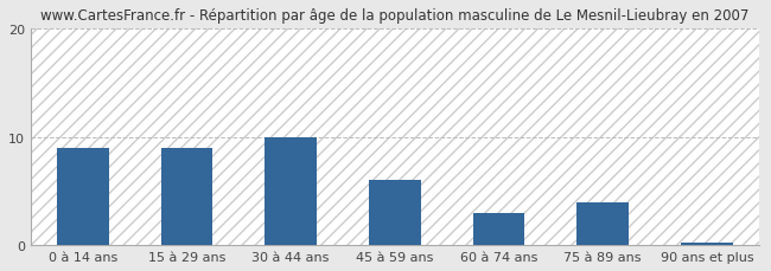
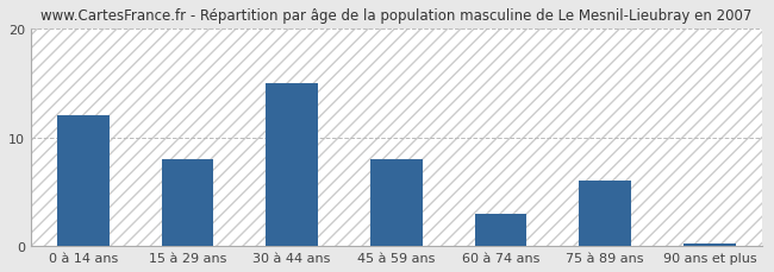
0 à 14 ans: 9.0 -> 12.0
15 à 29 ans: 9.0 -> 8.0
30 à 44 ans: 10.0 -> 15.0
45 à 59 ans: 6.0 -> 8.0
75 à 89 ans: 4.0 -> 6.0
